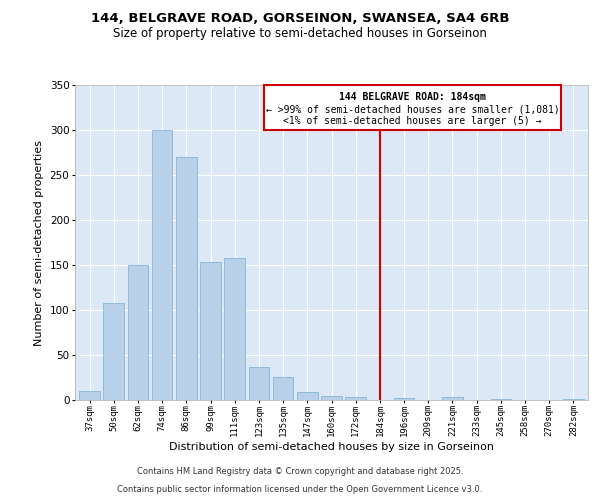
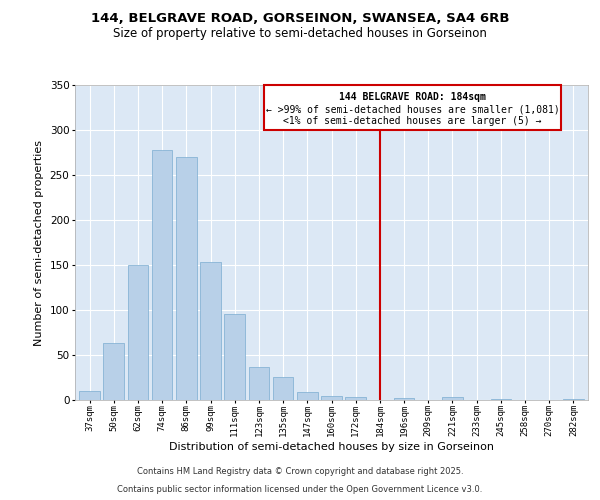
50sqm: 108 -> 63
74sqm: 300 -> 278
111sqm: 158 -> 96
